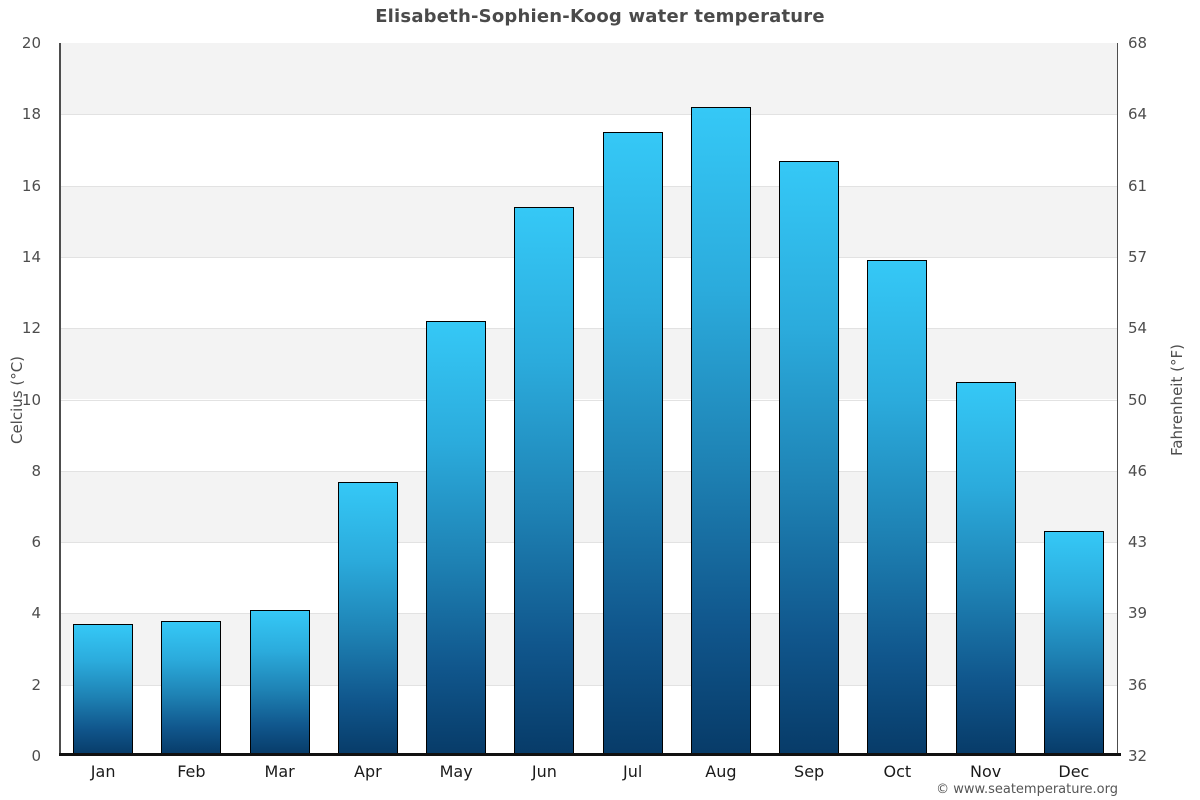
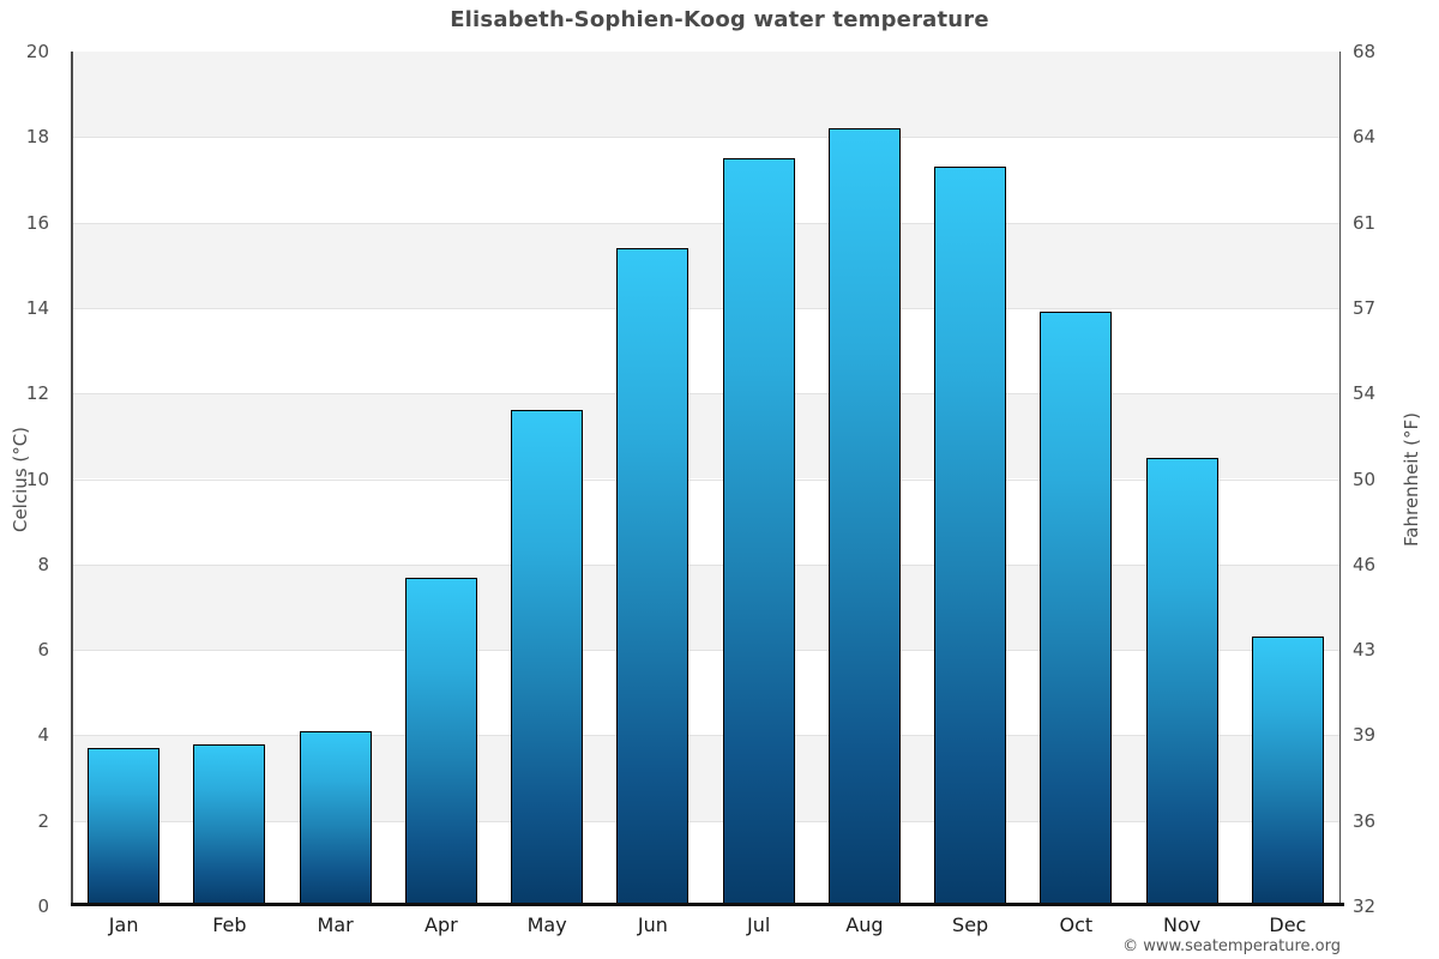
May: 12.2 -> 11.6
Sep: 16.7 -> 17.3
